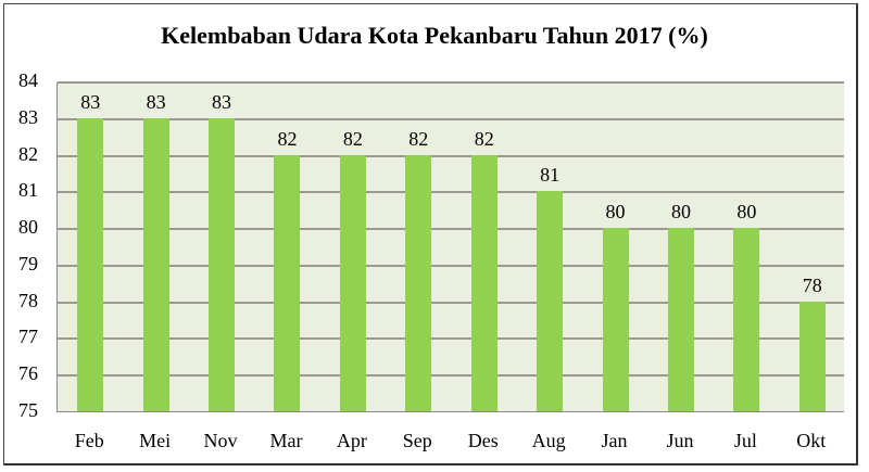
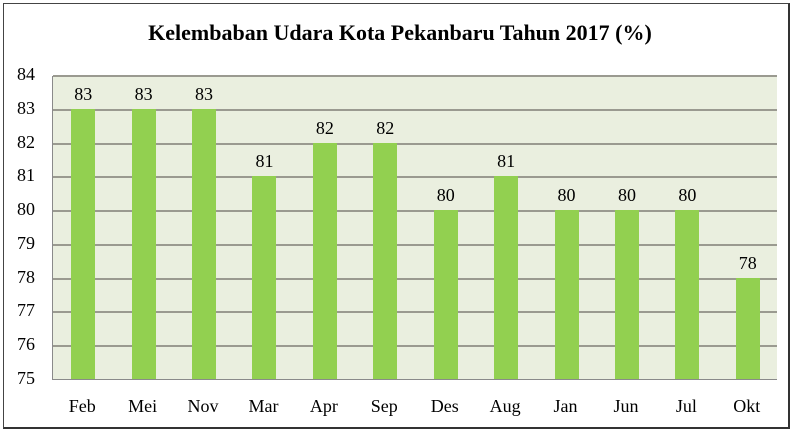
Mar: 82 -> 81
Des: 82 -> 80
